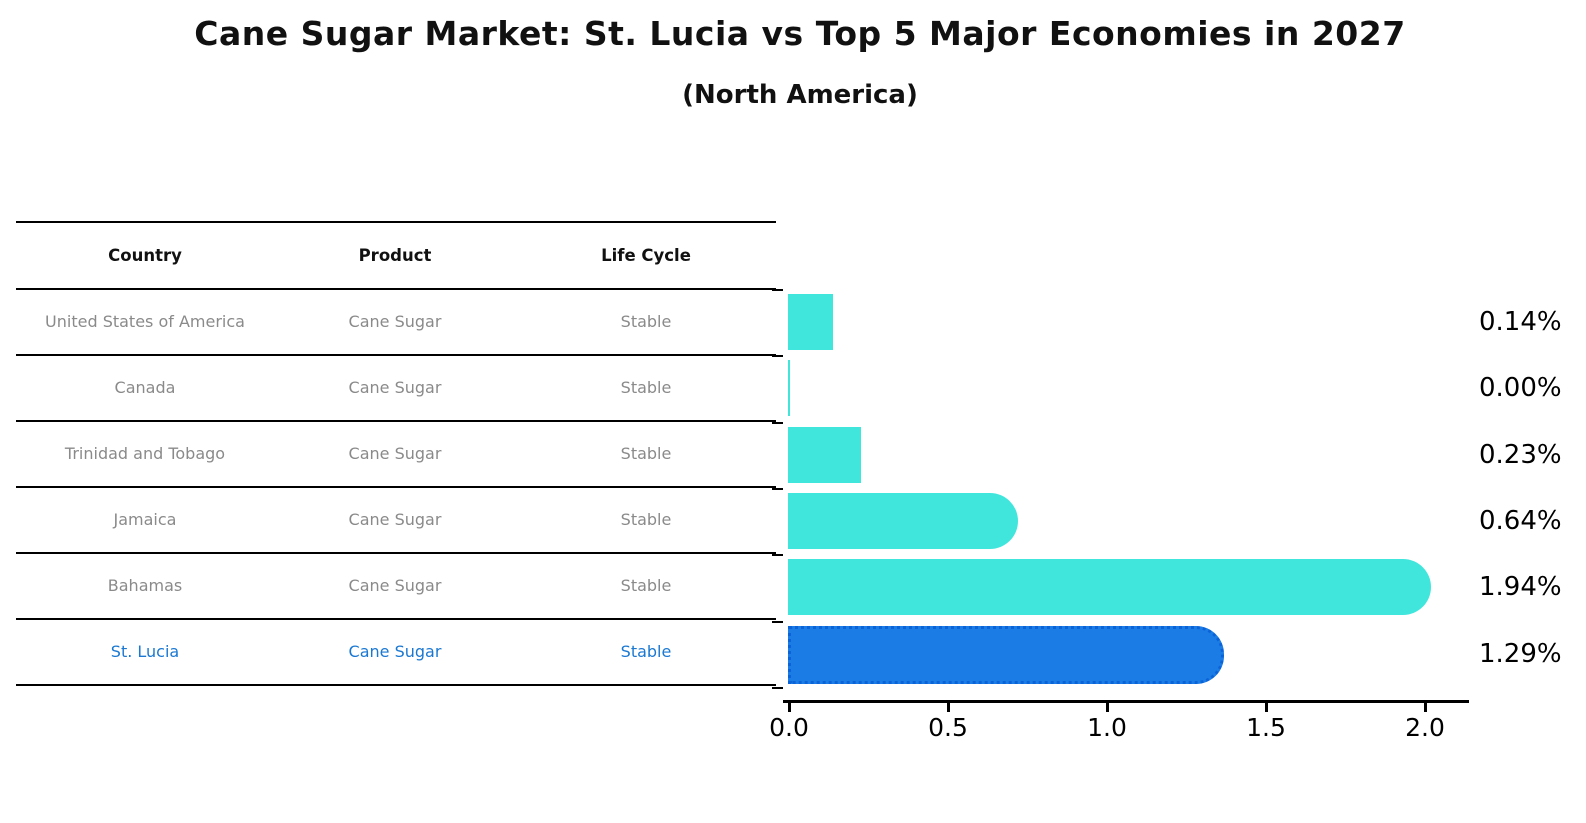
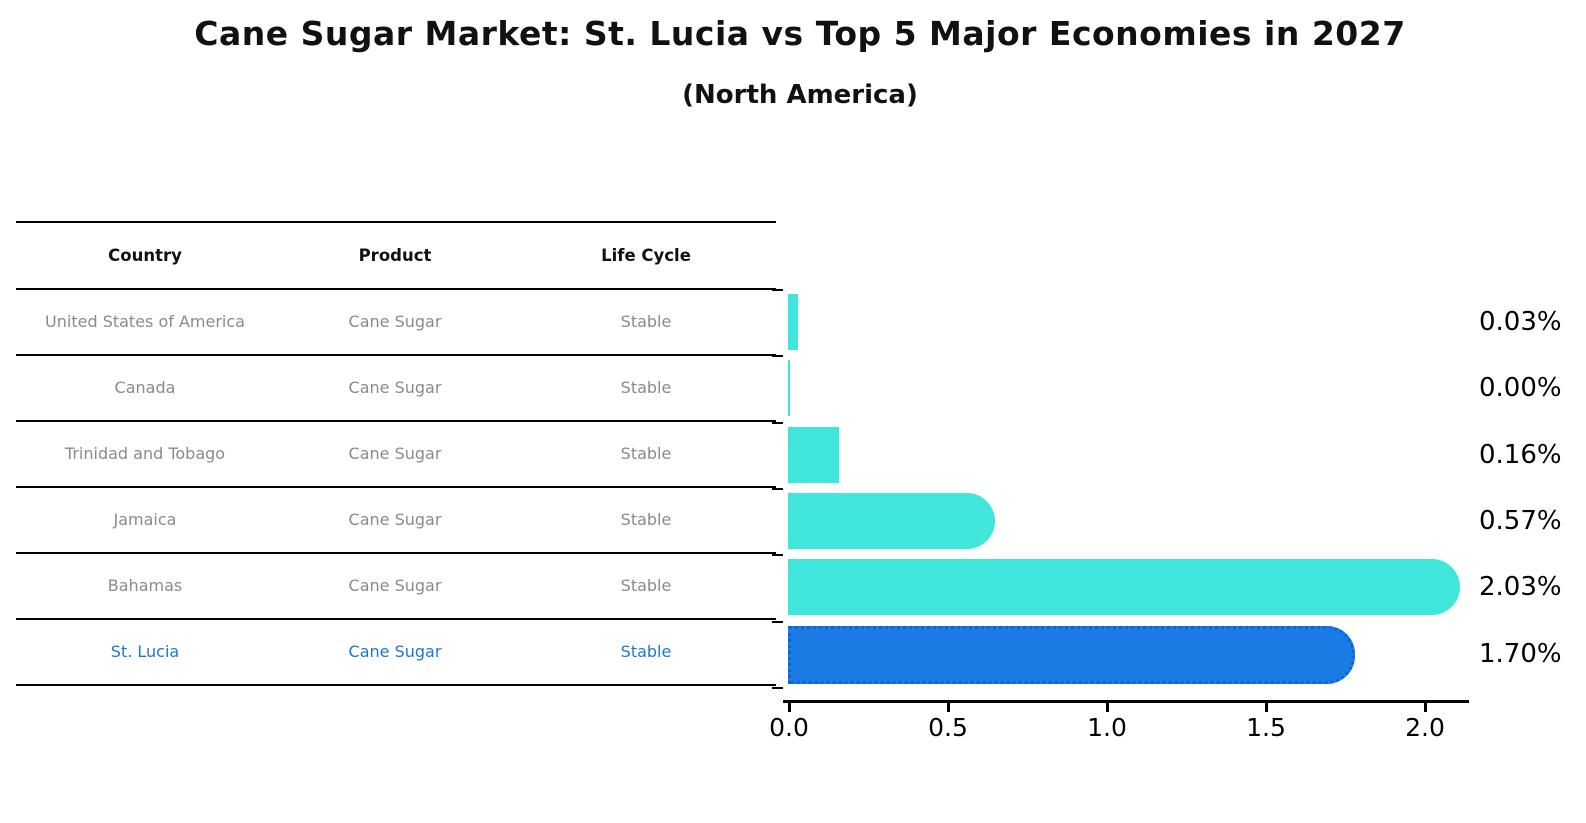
United States of America: 0.14% -> 0.03%
Trinidad and Tobago: 0.23% -> 0.16%
Jamaica: 0.64% -> 0.57%
Bahamas: 1.94% -> 2.03%
St. Lucia: 1.29% -> 1.70%
